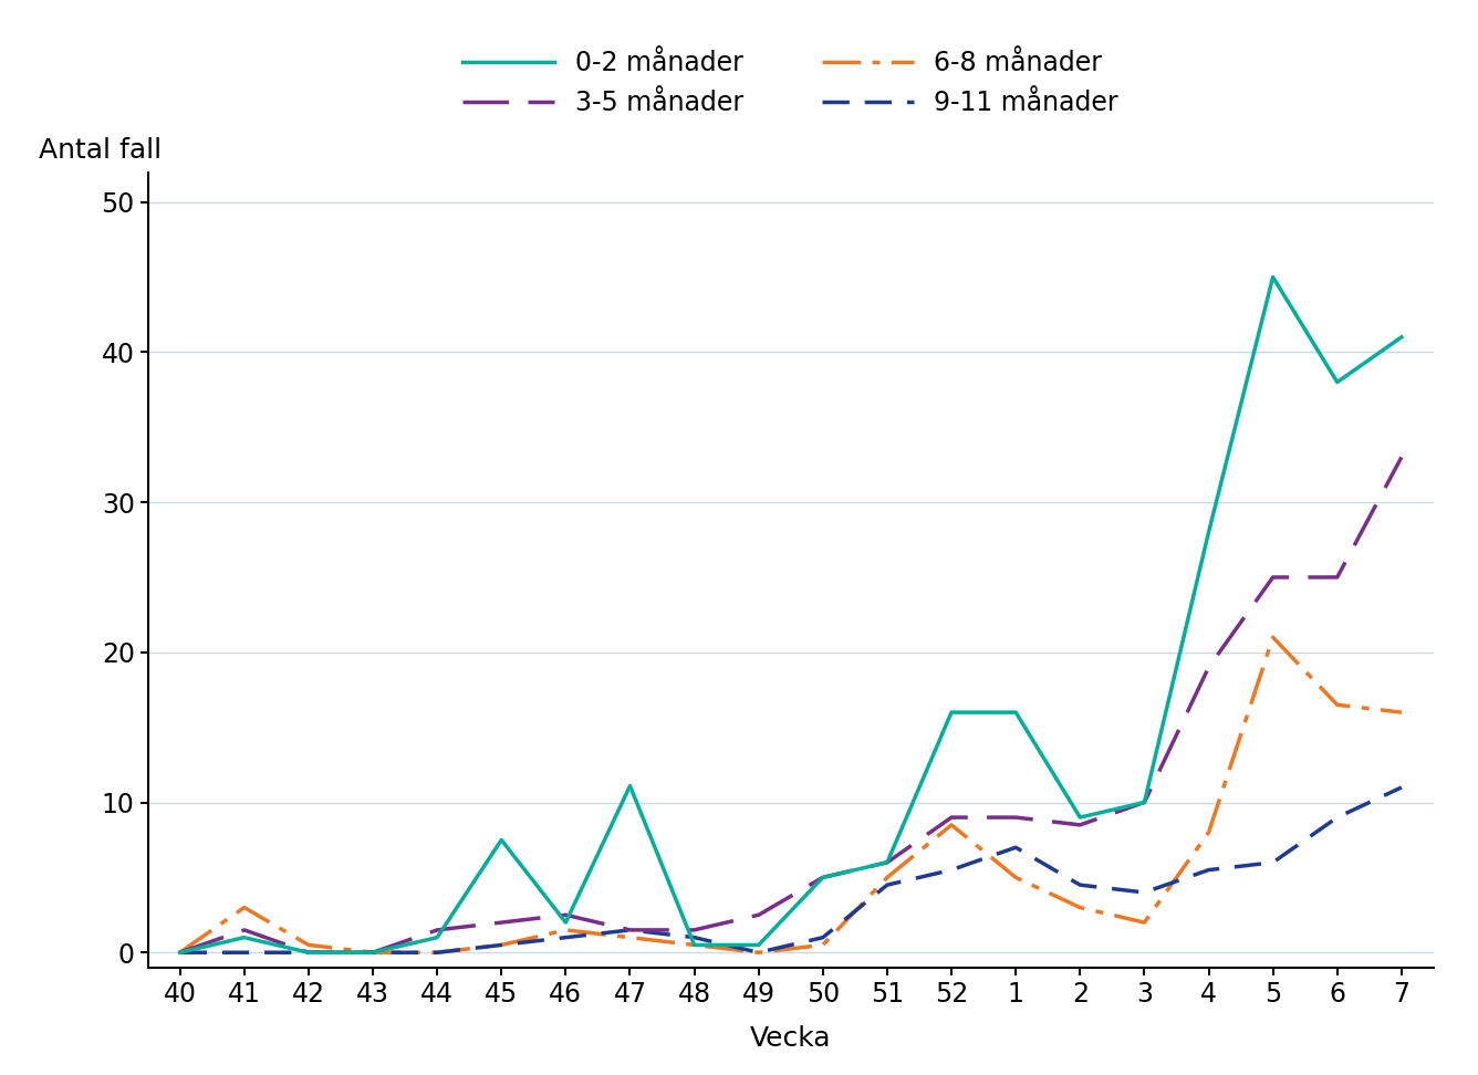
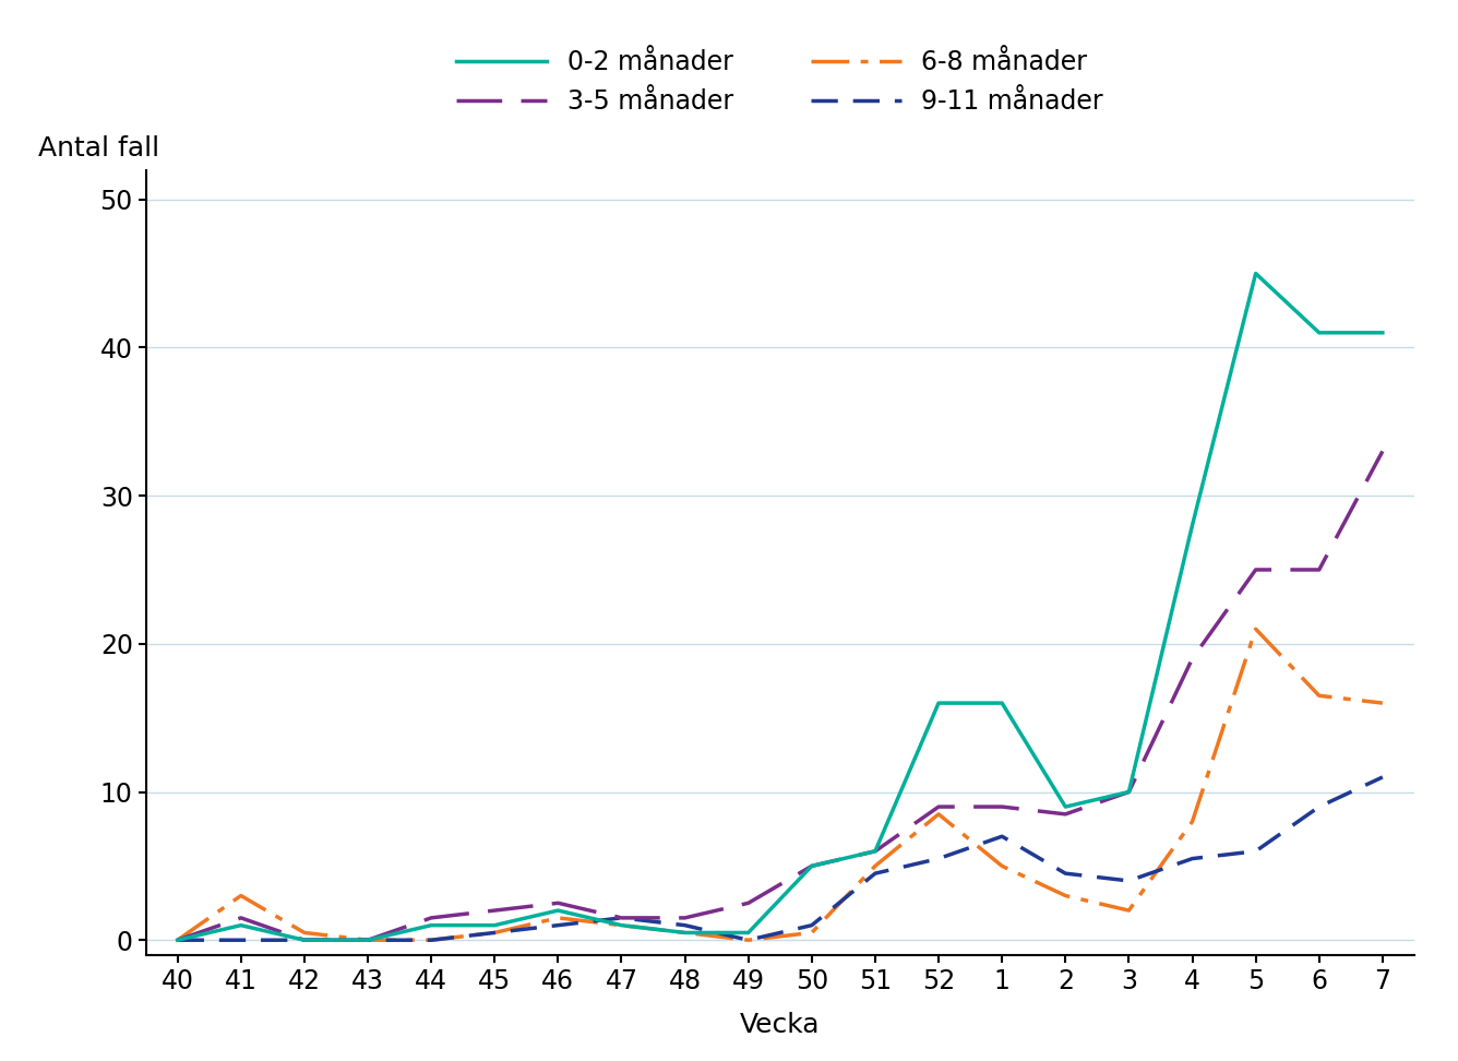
0-2 månader/45: 7.5 -> 1.0
0-2 månader/47: 11.1 -> 1.0
0-2 månader/6: 38.0 -> 41.0
